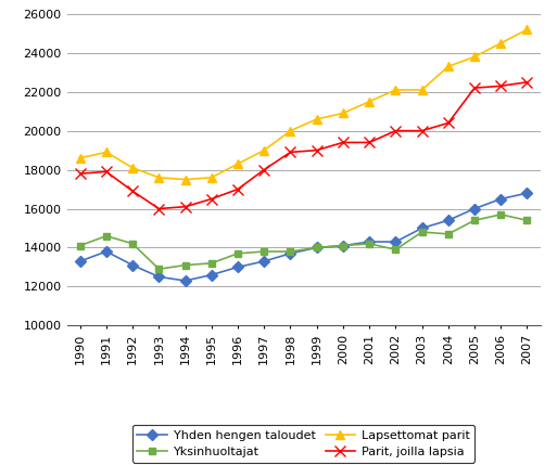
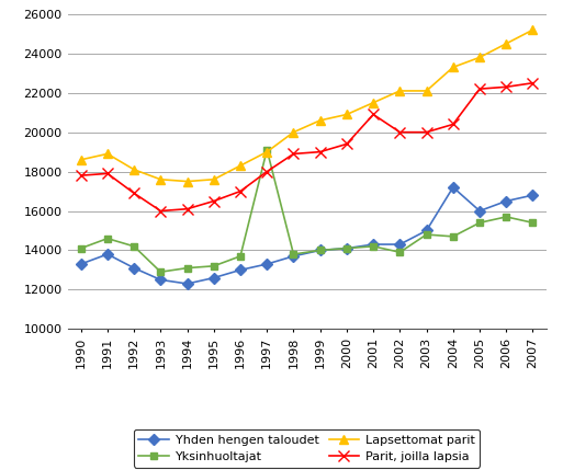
Yksinhuoltajat/1997: 13800 -> 19100
Parit, joilla lapsia/2001: 19400 -> 20900
Yhden hengen taloudet/2004: 15400 -> 17200
